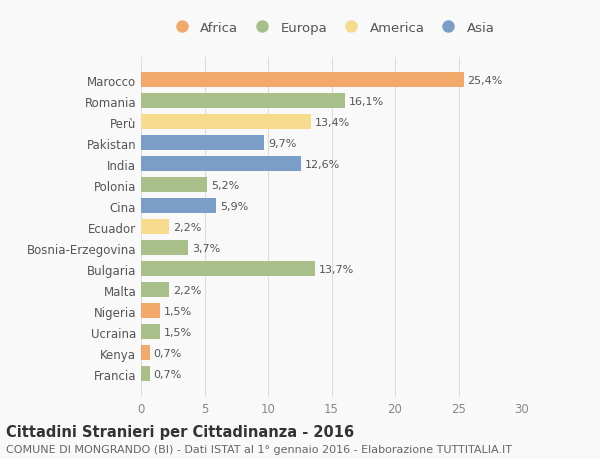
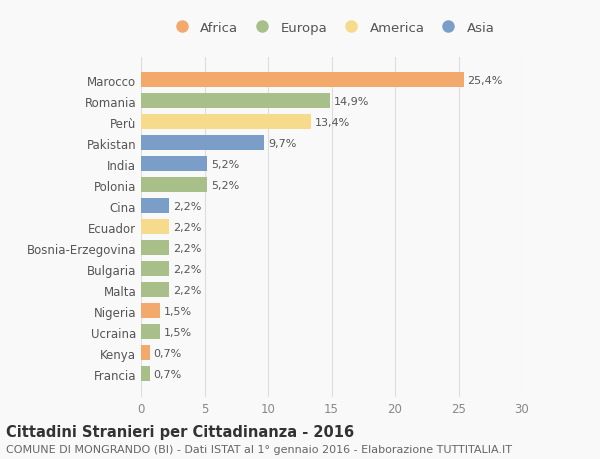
Romania: 16,1% -> 14,9%
India: 12,6% -> 5,2%
Cina: 5,9% -> 2,2%
Bosnia-Erzegovina: 3,7% -> 2,2%
Bulgaria: 13,7% -> 2,2%
